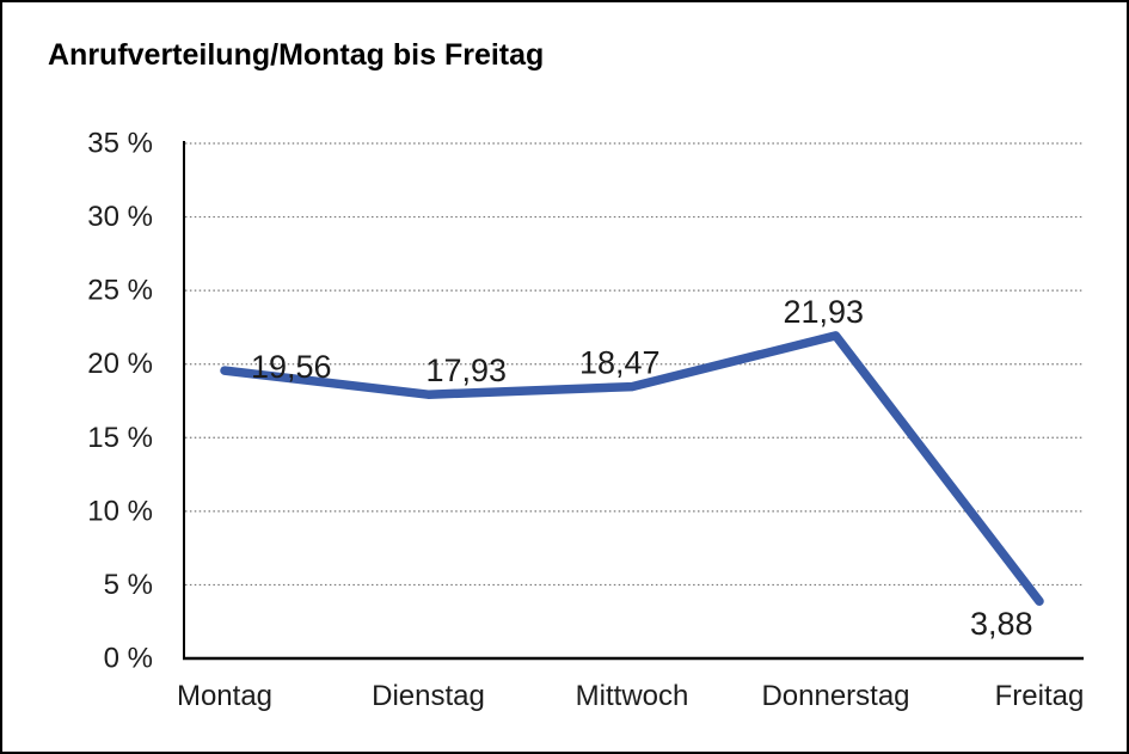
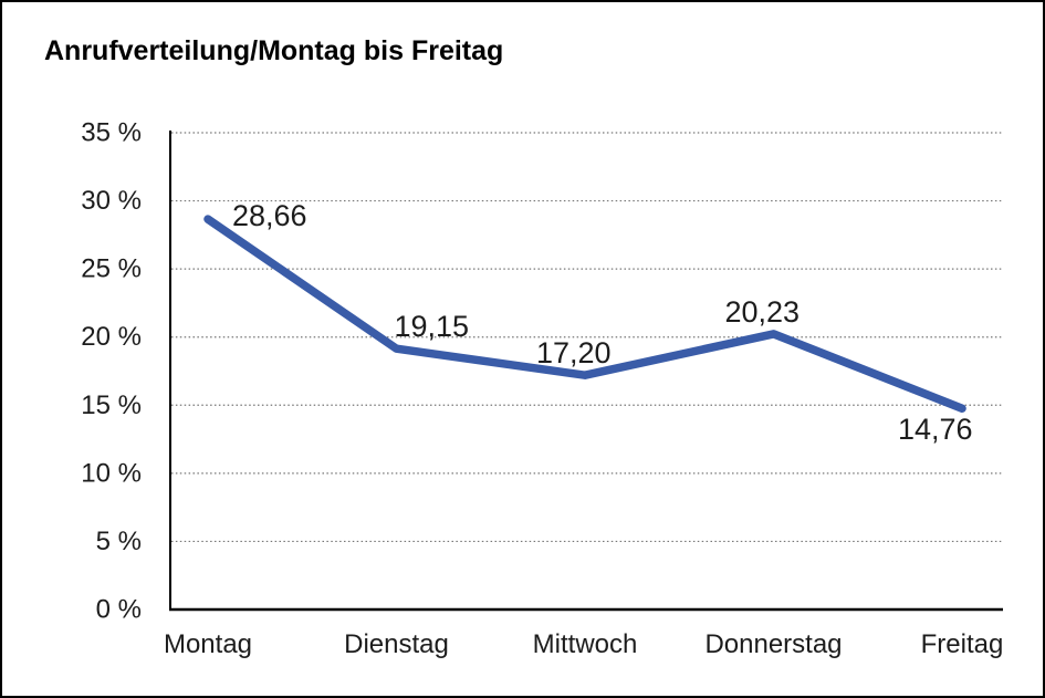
Montag: 19,56 -> 28,66
Dienstag: 17,93 -> 19,15
Mittwoch: 18,47 -> 17,20
Donnerstag: 21,93 -> 20,23
Freitag: 3,88 -> 14,76
